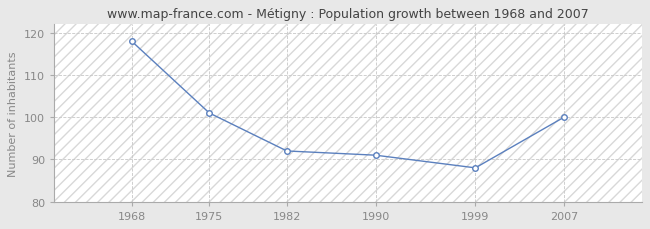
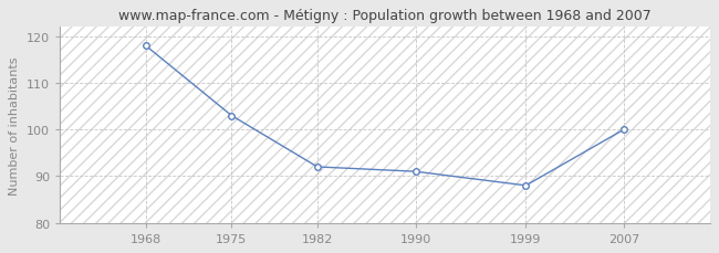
1975: 101 -> 103
